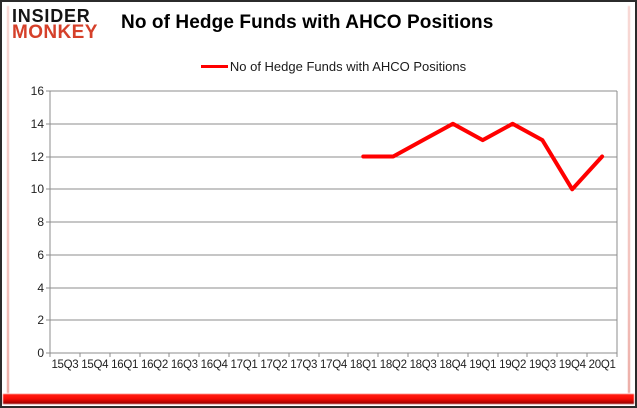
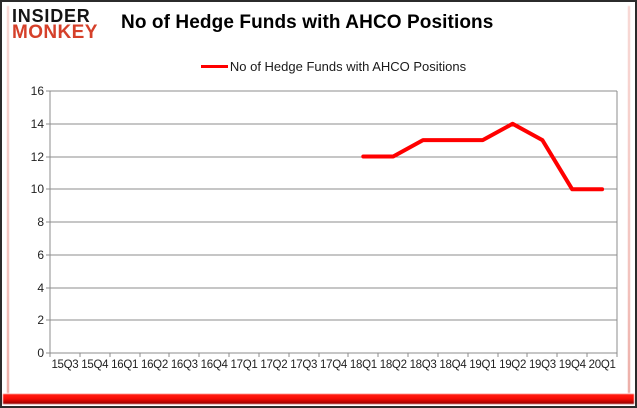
18Q4: 14 -> 13
20Q1: 12 -> 10
